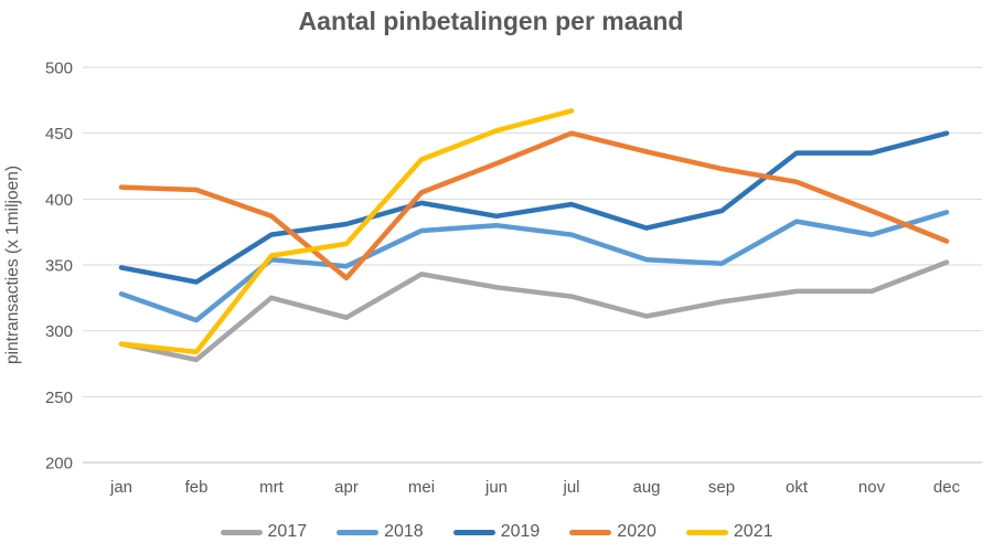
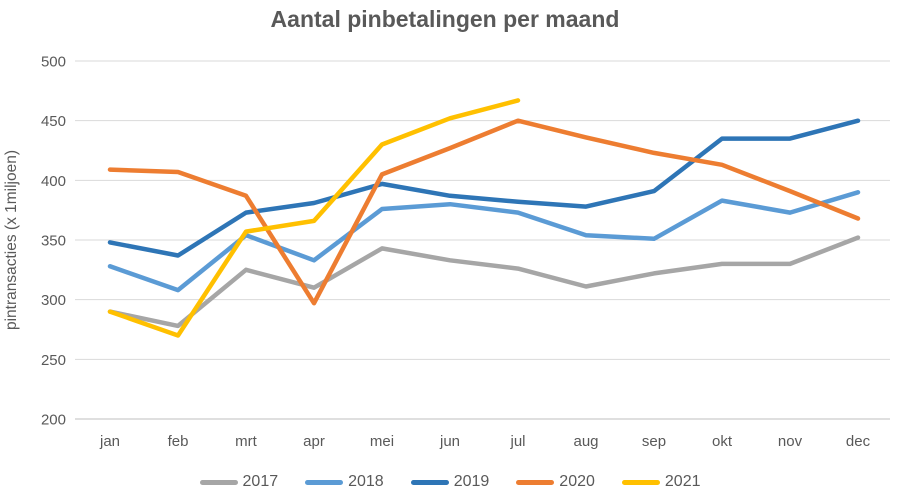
2021/feb: 284 -> 270
2018/apr: 349 -> 333
2020/apr: 340 -> 297
2019/jul: 396 -> 382
